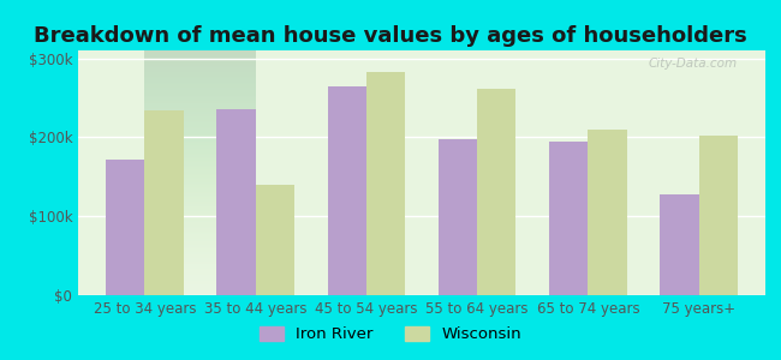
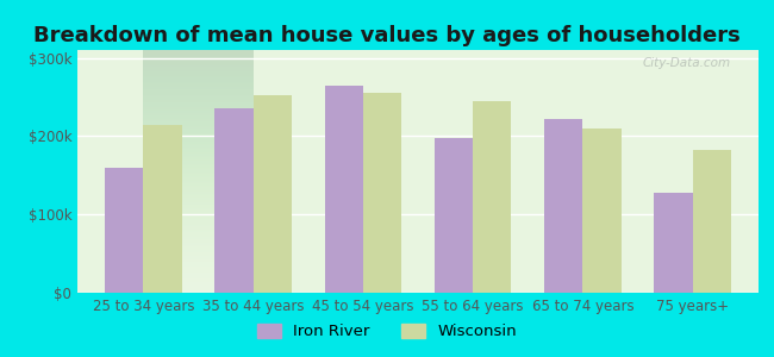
Iron River/25 to 34 years: $172k -> $160k
Wisconsin/25 to 34 years: $234k -> $215k
Wisconsin/35 to 44 years: $140k -> $252k
Wisconsin/45 to 54 years: $282k -> $255k
Wisconsin/55 to 64 years: $262k -> $245k
Iron River/65 to 74 years: $194k -> $222k
Wisconsin/75 years+: $202k -> $183k
